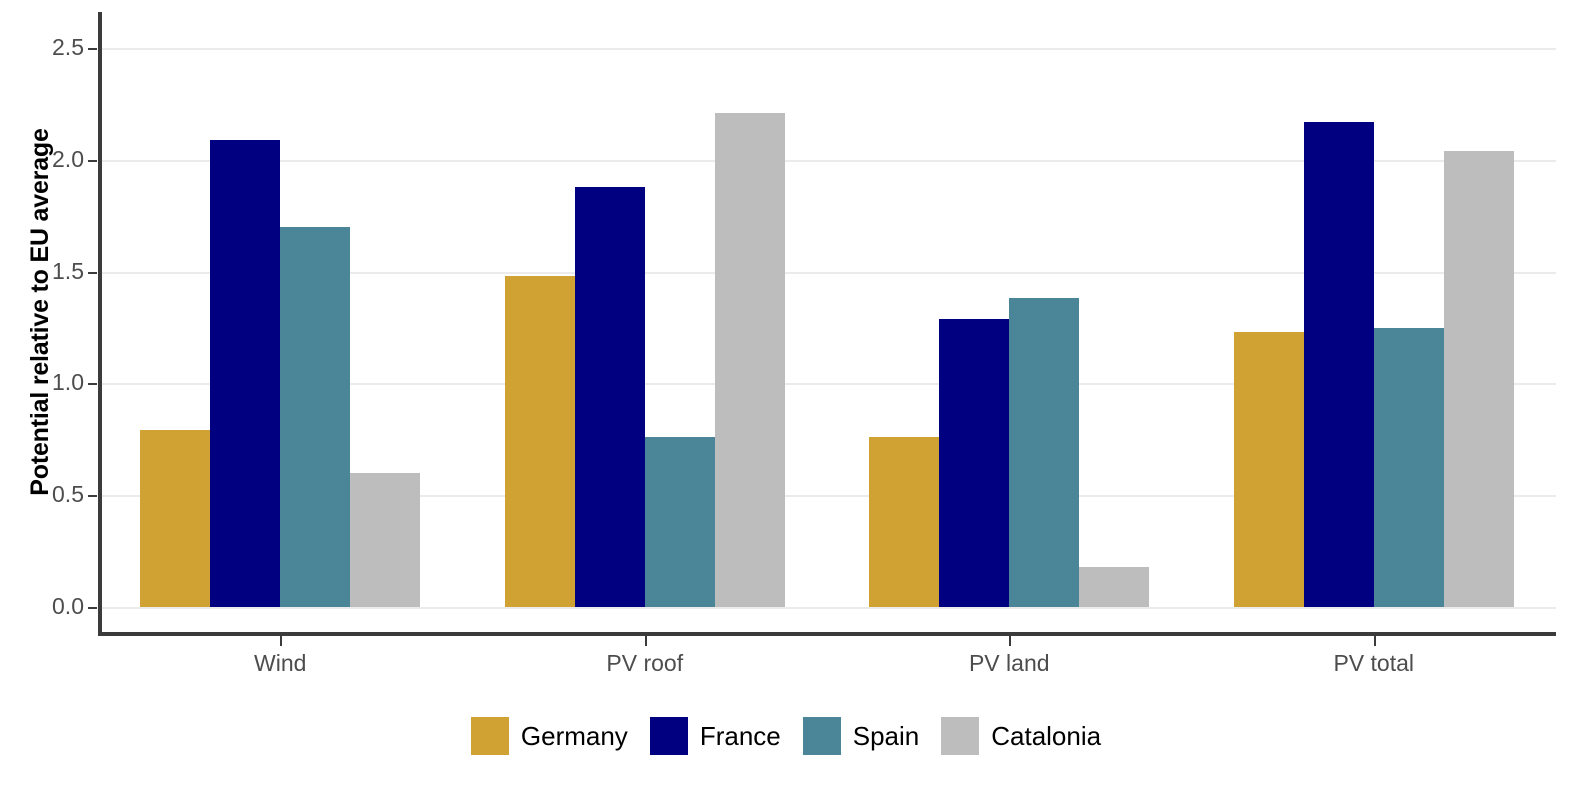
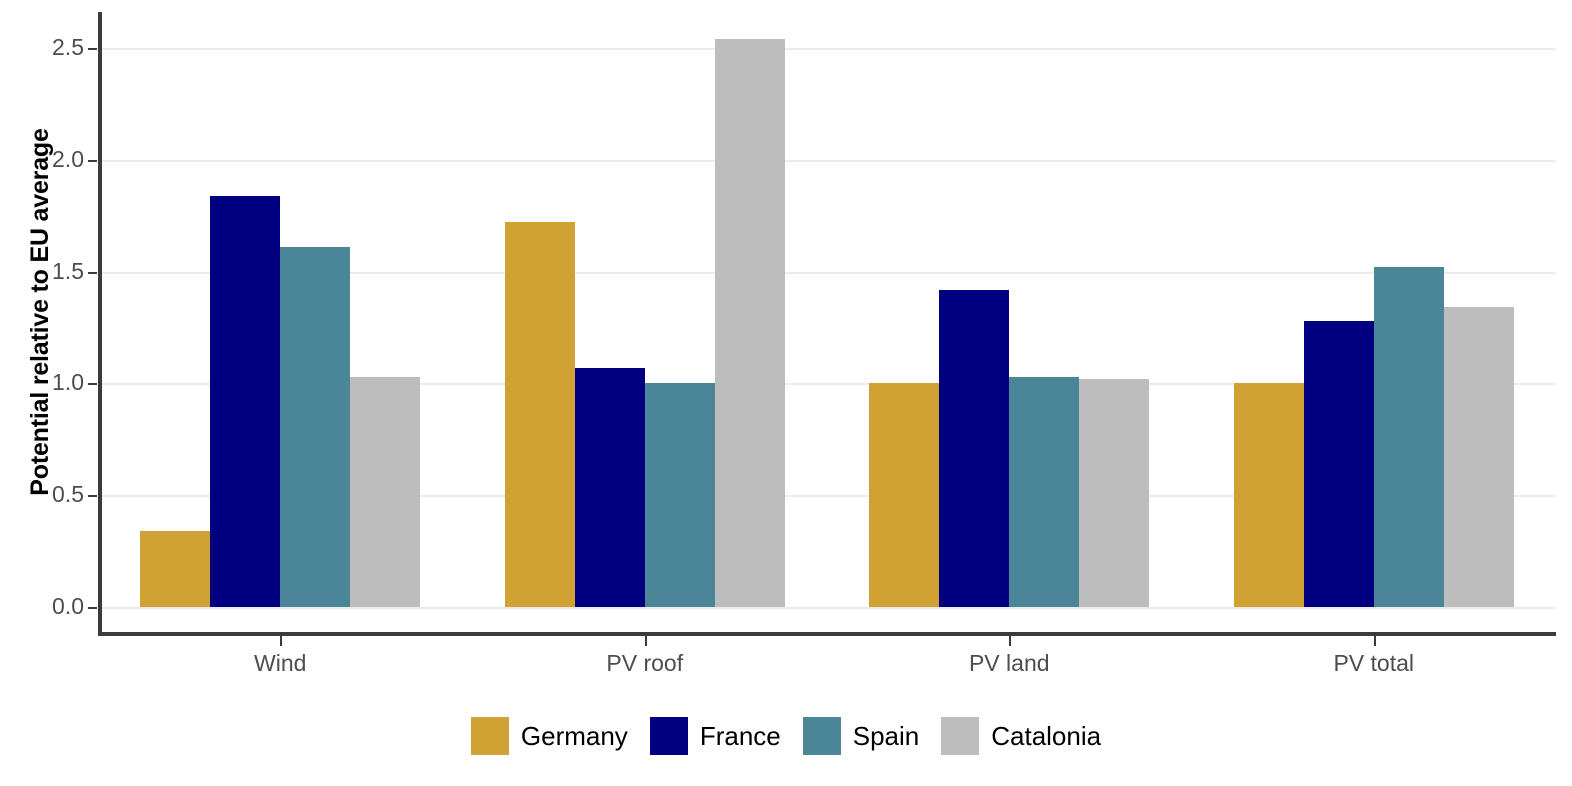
Germany/Wind: 0.79 -> 0.34
France/Wind: 2.09 -> 1.84
Spain/Wind: 1.70 -> 1.61
Catalonia/Wind: 0.60 -> 1.03
Germany/PV roof: 1.48 -> 1.72
France/PV roof: 1.88 -> 1.07
Spain/PV roof: 0.76 -> 1.00
Catalonia/PV roof: 2.21 -> 2.54
Germany/PV land: 0.76 -> 1.00
France/PV land: 1.29 -> 1.42
Spain/PV land: 1.38 -> 1.03
Catalonia/PV land: 0.18 -> 1.02
Germany/PV total: 1.23 -> 1.00
France/PV total: 2.17 -> 1.28
Spain/PV total: 1.25 -> 1.52
Catalonia/PV total: 2.04 -> 1.34
